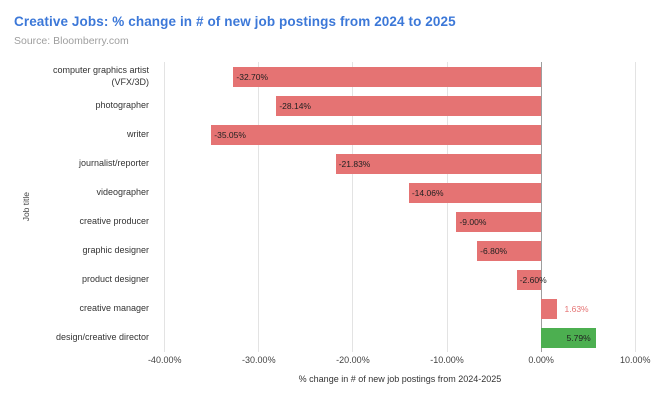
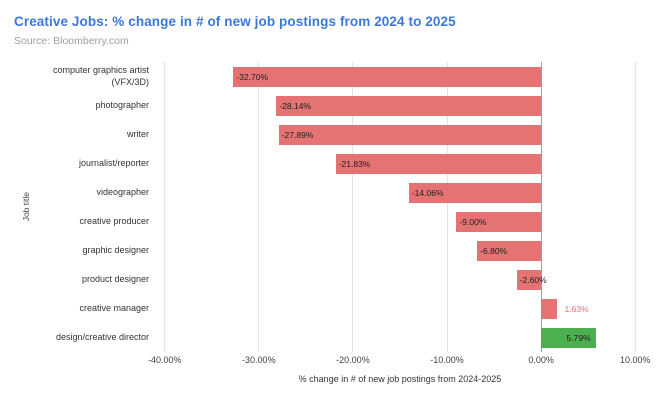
writer: -35.05% -> -27.89%
